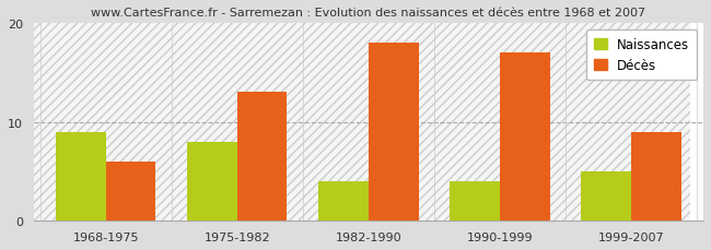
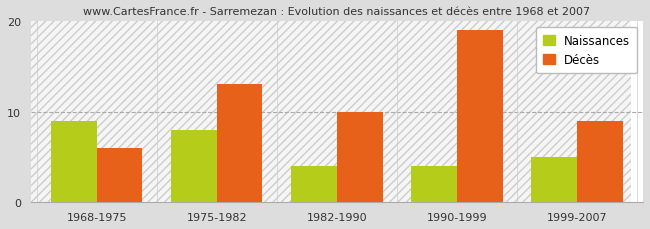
Décès/1982-1990: 18 -> 10
Décès/1990-1999: 17 -> 19
